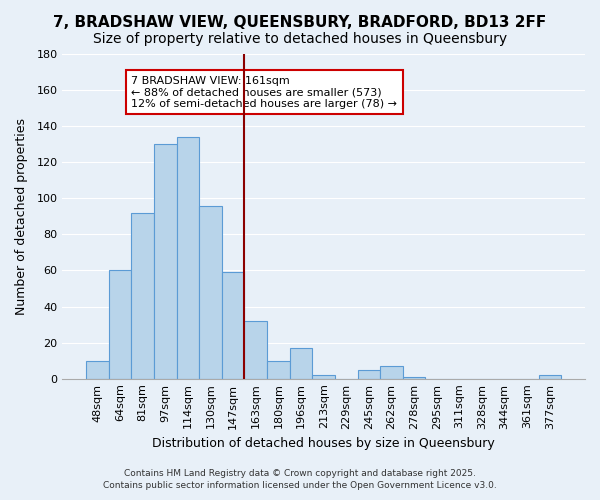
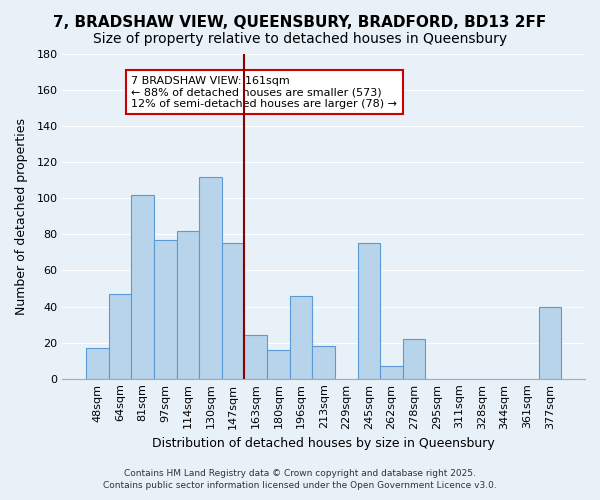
48sqm: 10 -> 17
64sqm: 60 -> 47
81sqm: 92 -> 102
97sqm: 130 -> 77
114sqm: 134 -> 82
130sqm: 96 -> 112
147sqm: 59 -> 75
163sqm: 32 -> 24
180sqm: 10 -> 16
196sqm: 17 -> 46
213sqm: 2 -> 18
245sqm: 5 -> 75
278sqm: 1 -> 22
377sqm: 2 -> 40
